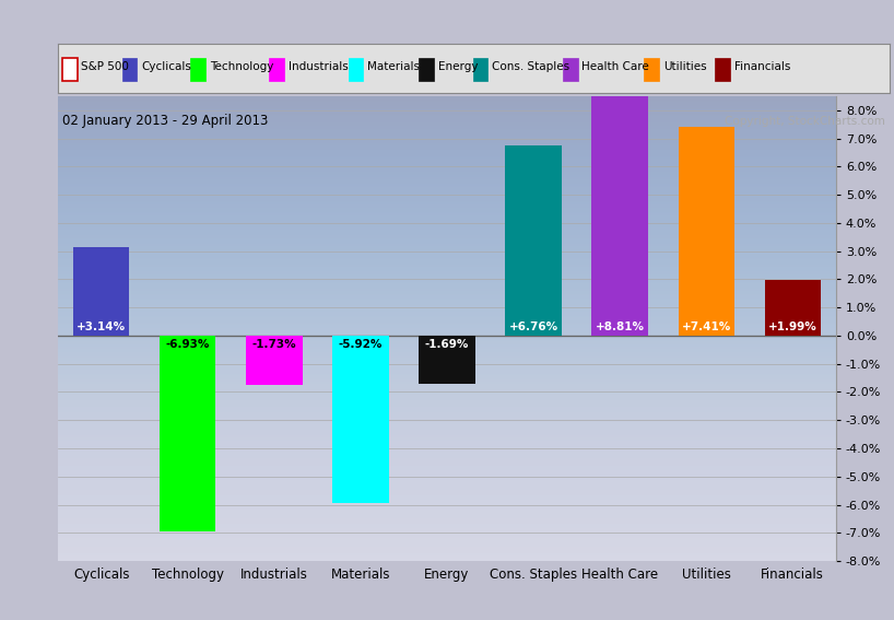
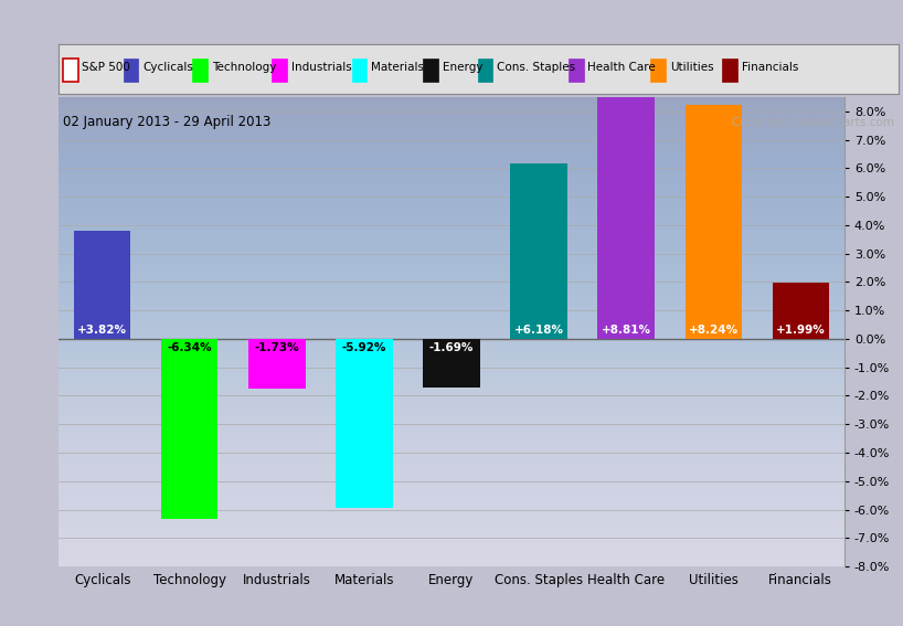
Cyclicals: +3.14% -> +3.82%
Technology: -6.93% -> -6.34%
Cons. Staples: +6.76% -> +6.18%
Utilities: +7.41% -> +8.24%
